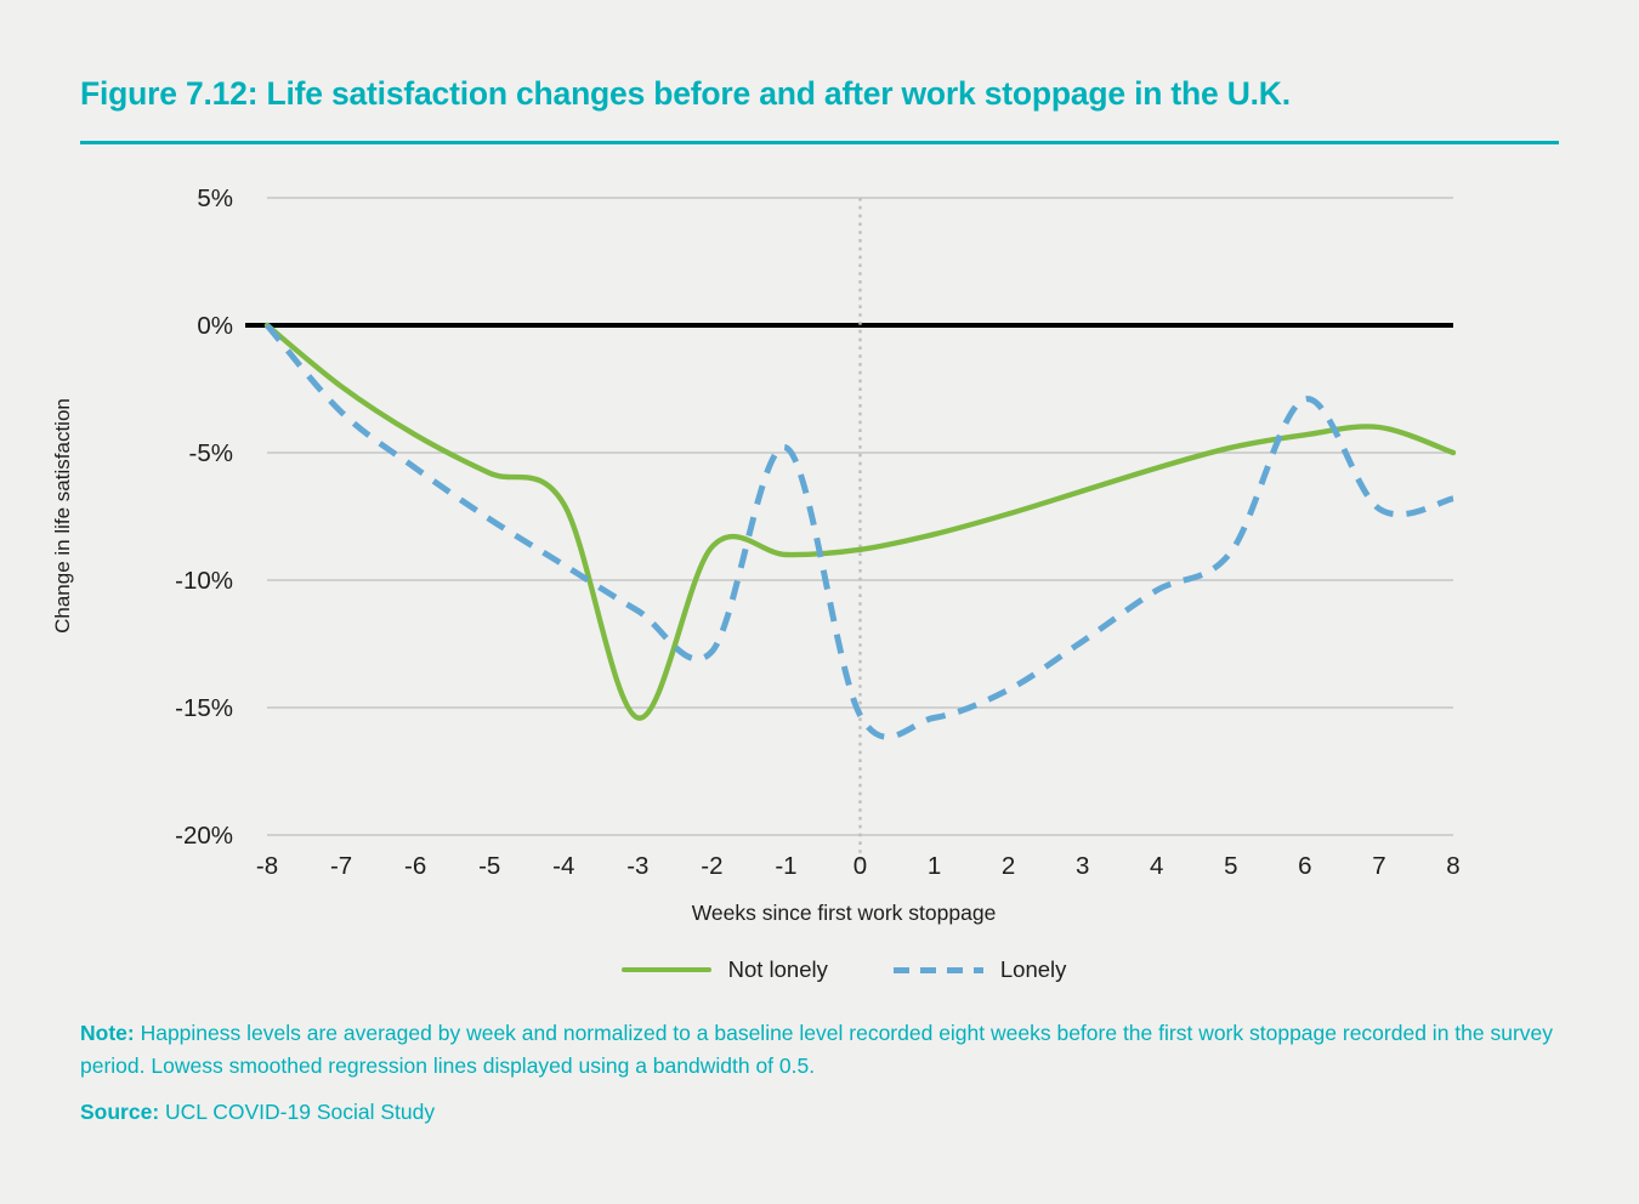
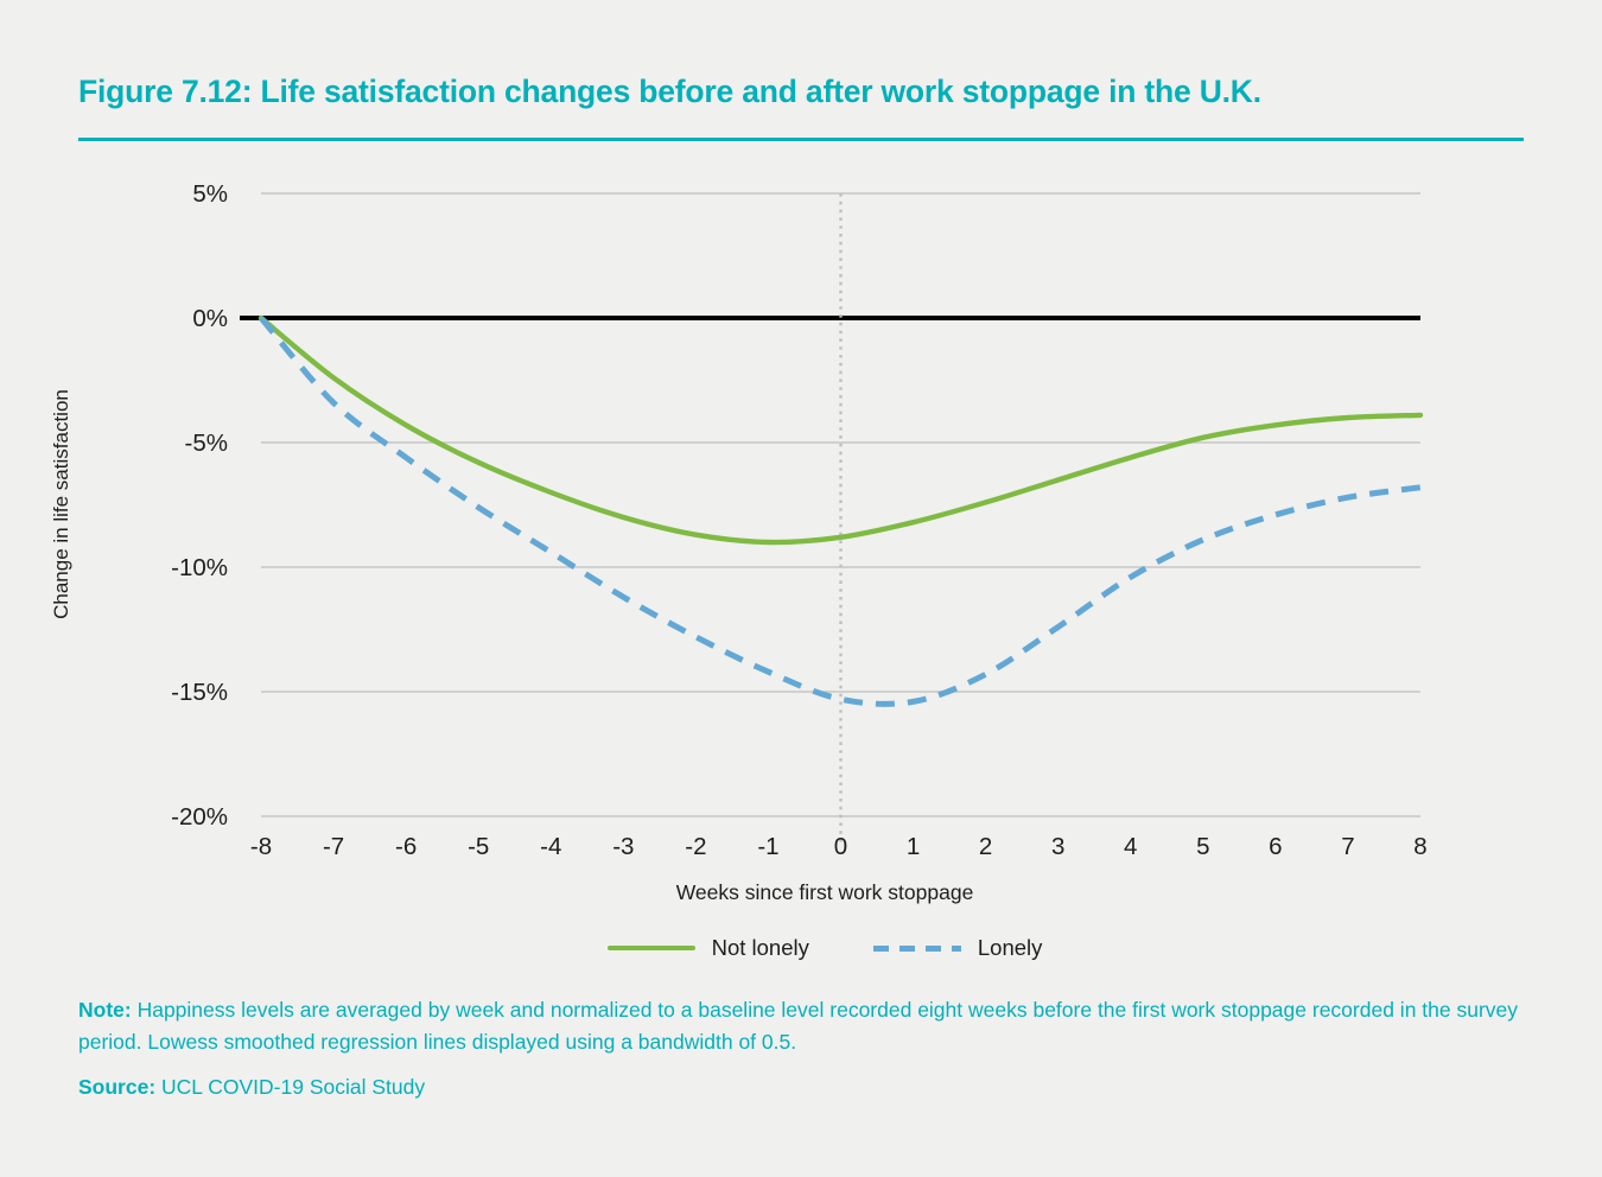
Not lonely/-3: -15.4% -> -8.0%
Lonely/-1: -4.8% -> -14.2%
Lonely/6: -2.9% -> -7.9%
Not lonely/8: -5.0% -> -3.9%
